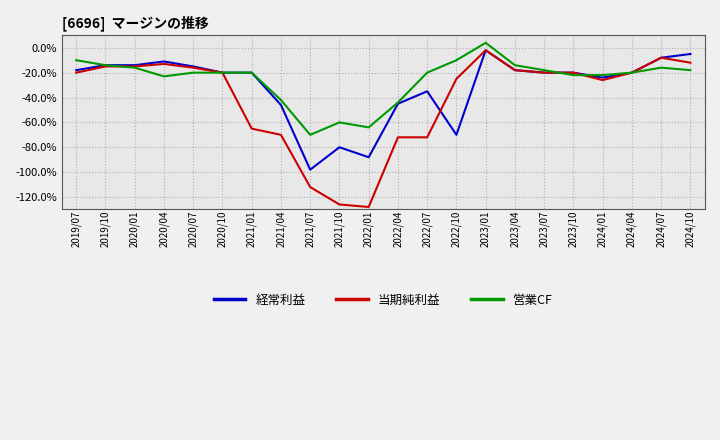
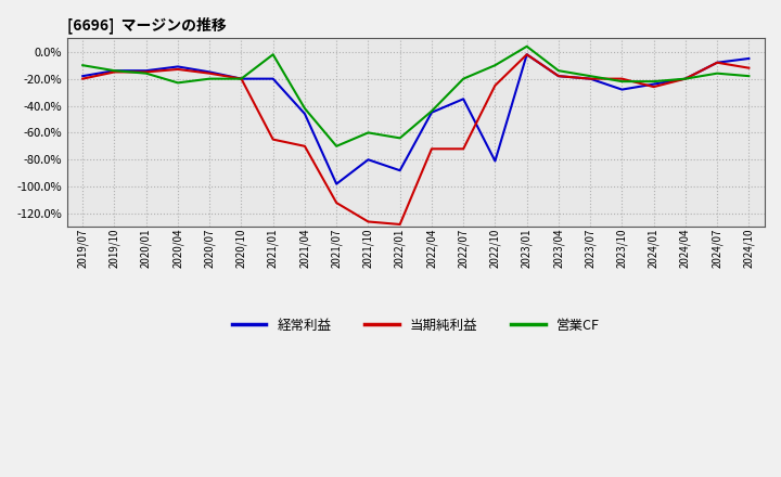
営業CF/2021/01: -20% -> -2%
経常利益/2022/10: -70% -> -81%
経常利益/2023/10: -20% -> -28%
